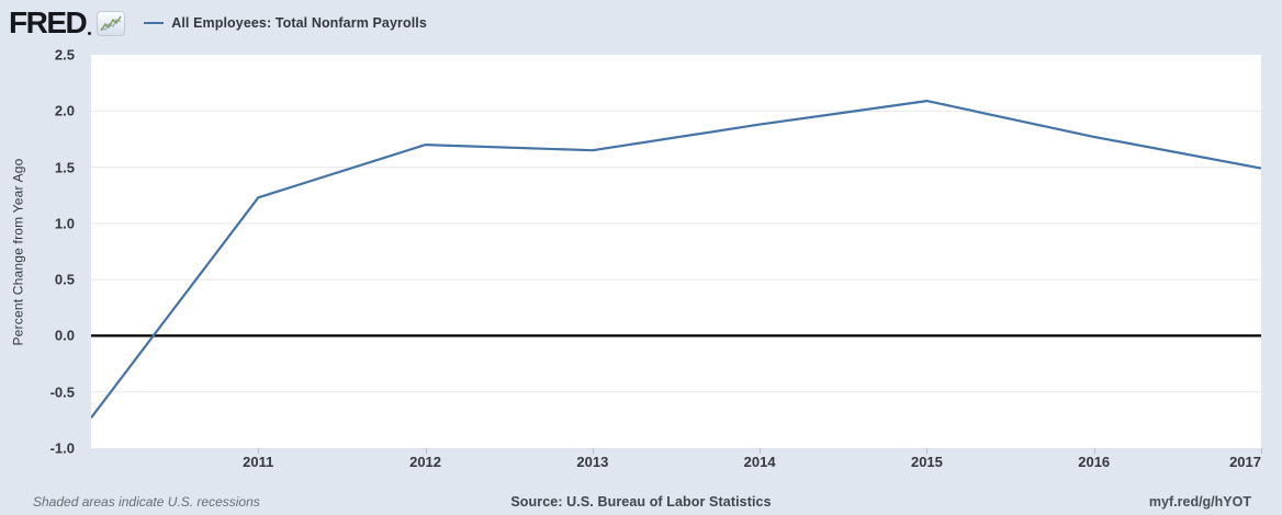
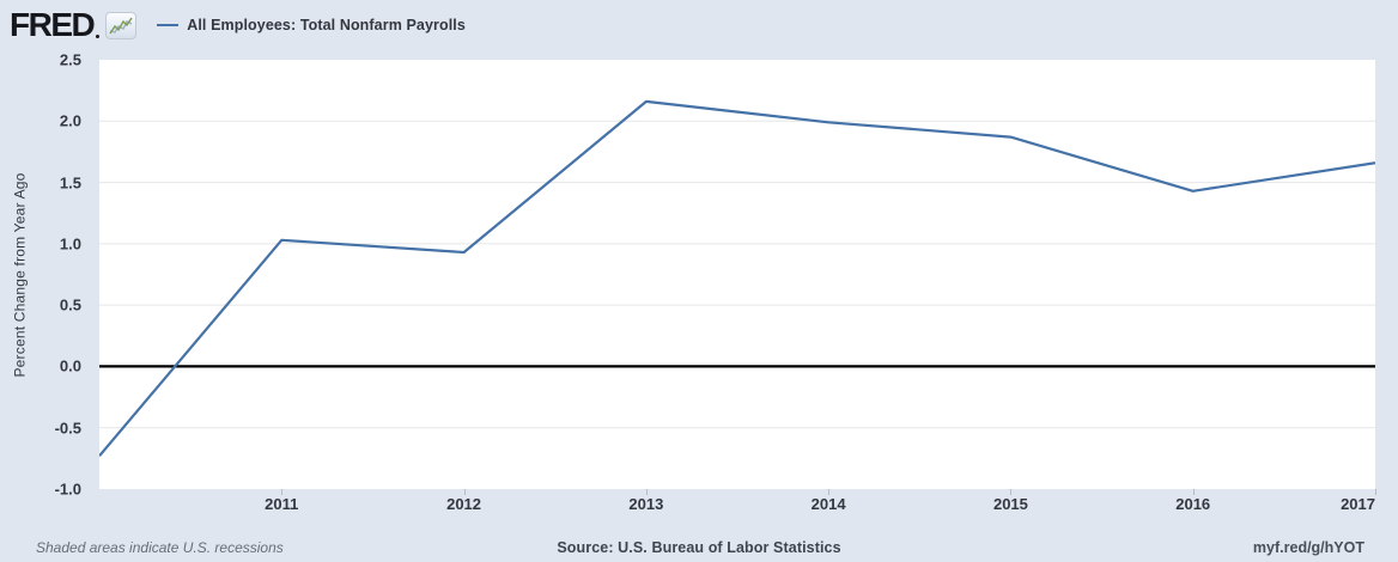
2011: 1.23 -> 1.03
2012: 1.70 -> 0.93
2013: 1.65 -> 2.16
2014: 1.88 -> 1.99
2015: 2.09 -> 1.87
2016: 1.77 -> 1.43
2017: 1.49 -> 1.66
